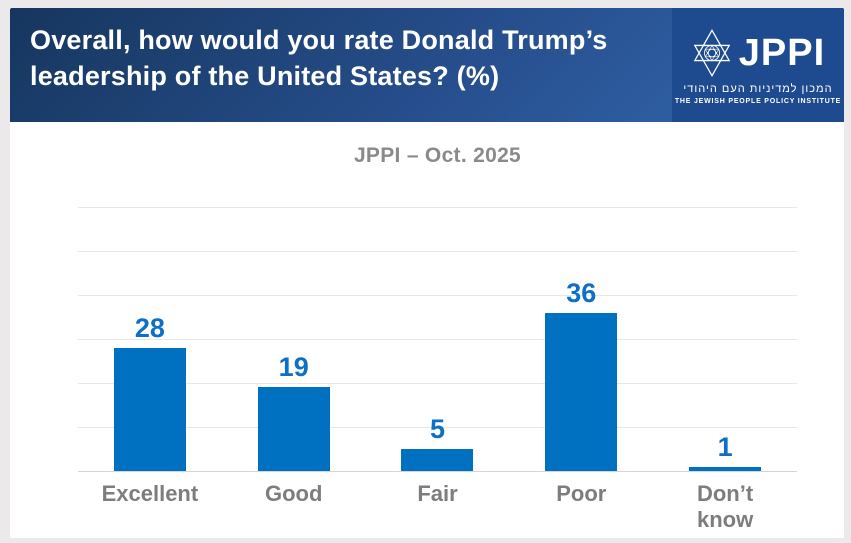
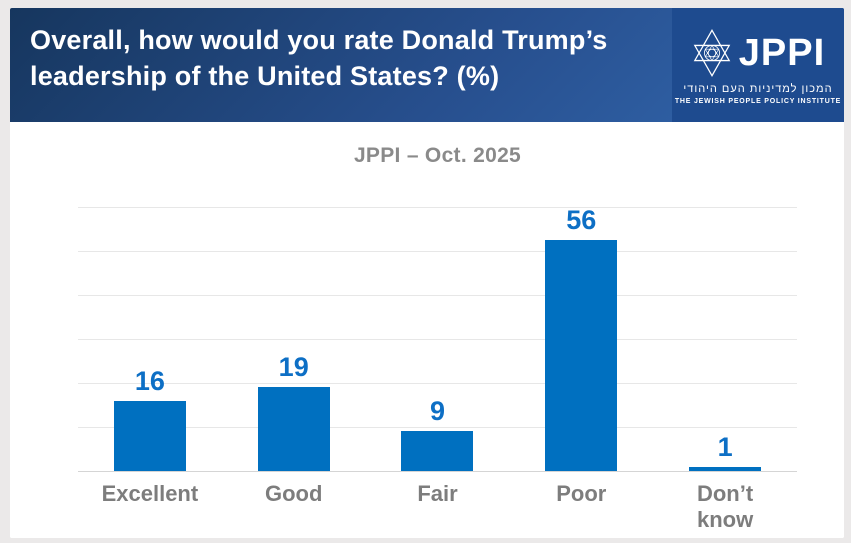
Excellent: 28 -> 16
Fair: 5 -> 9
Poor: 36 -> 56
